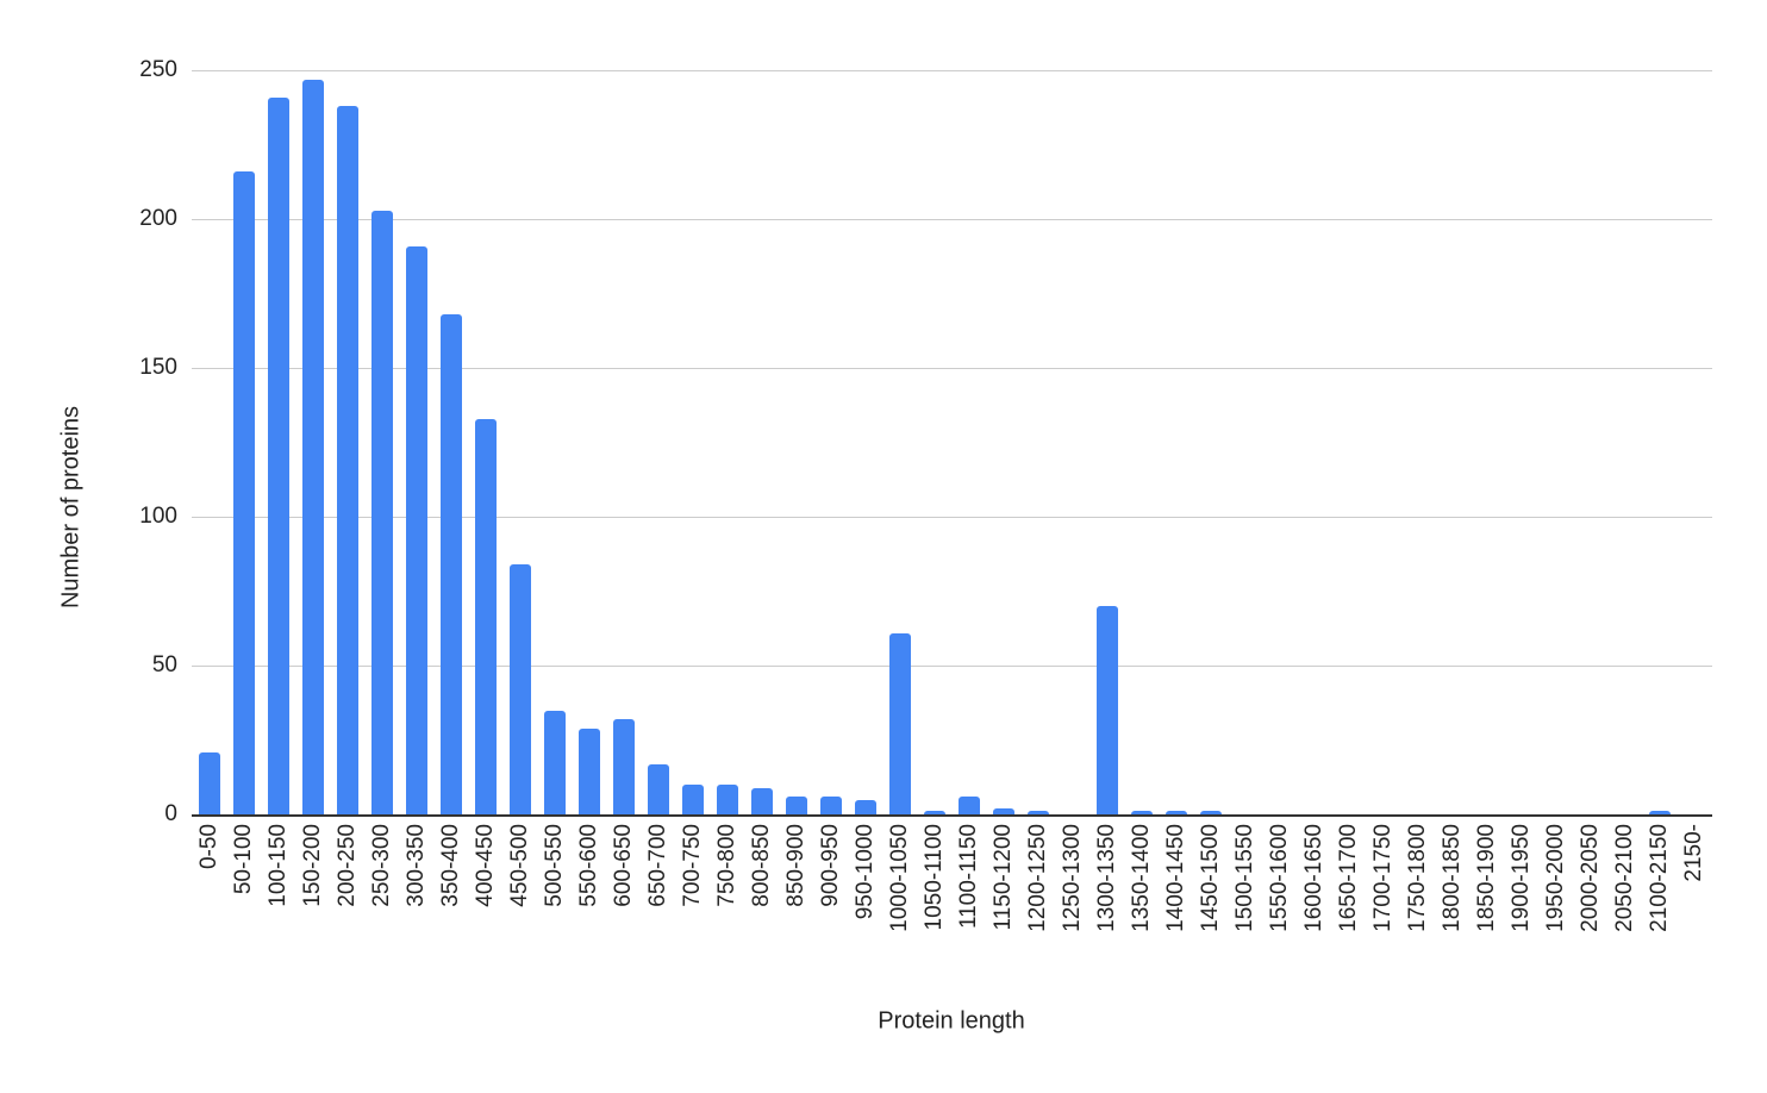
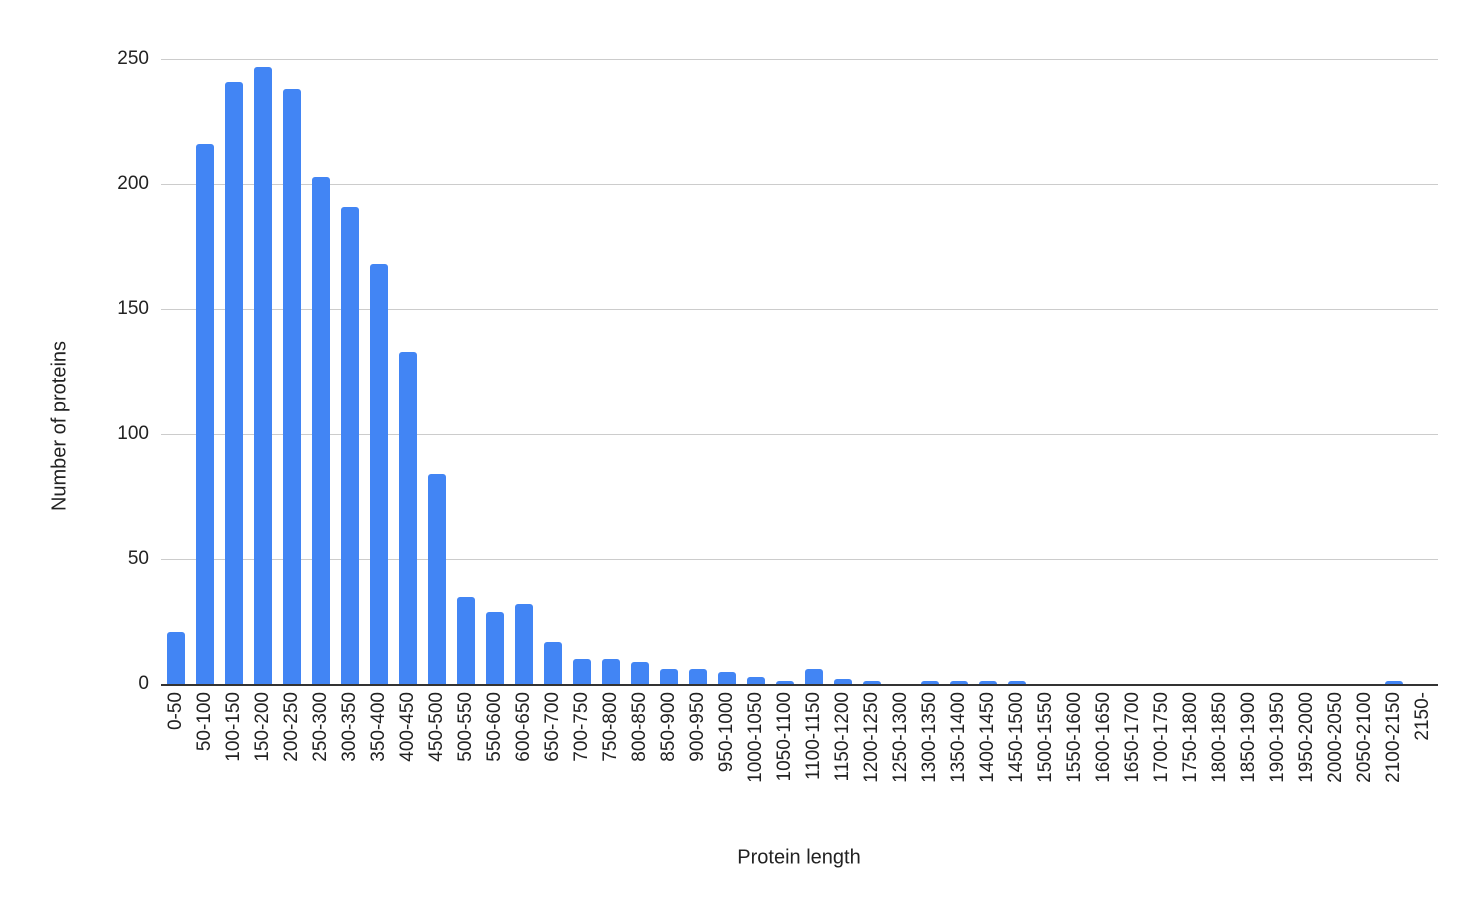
1000-1050: 61 -> 3
1300-1350: 70 -> 1
